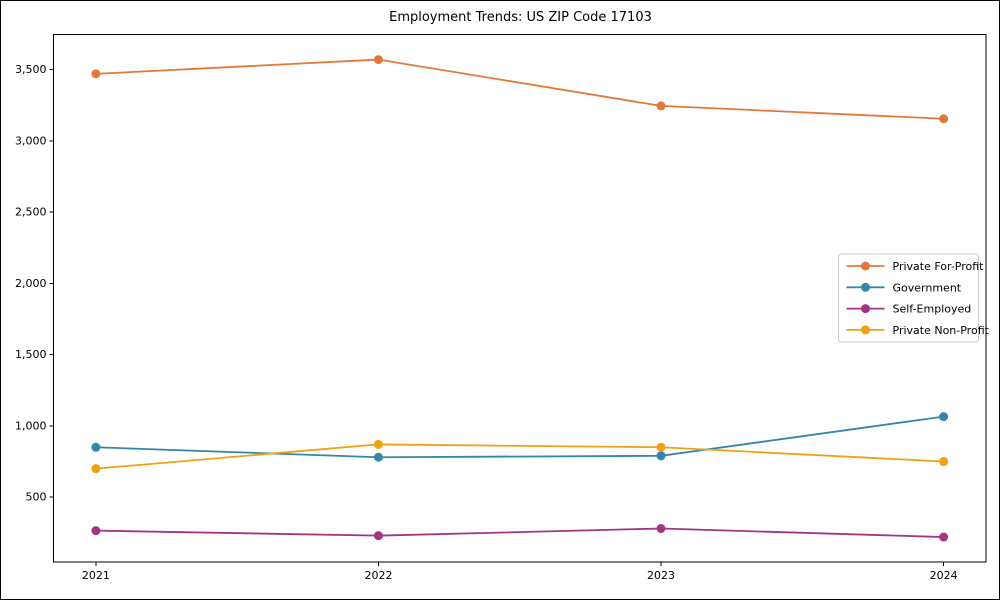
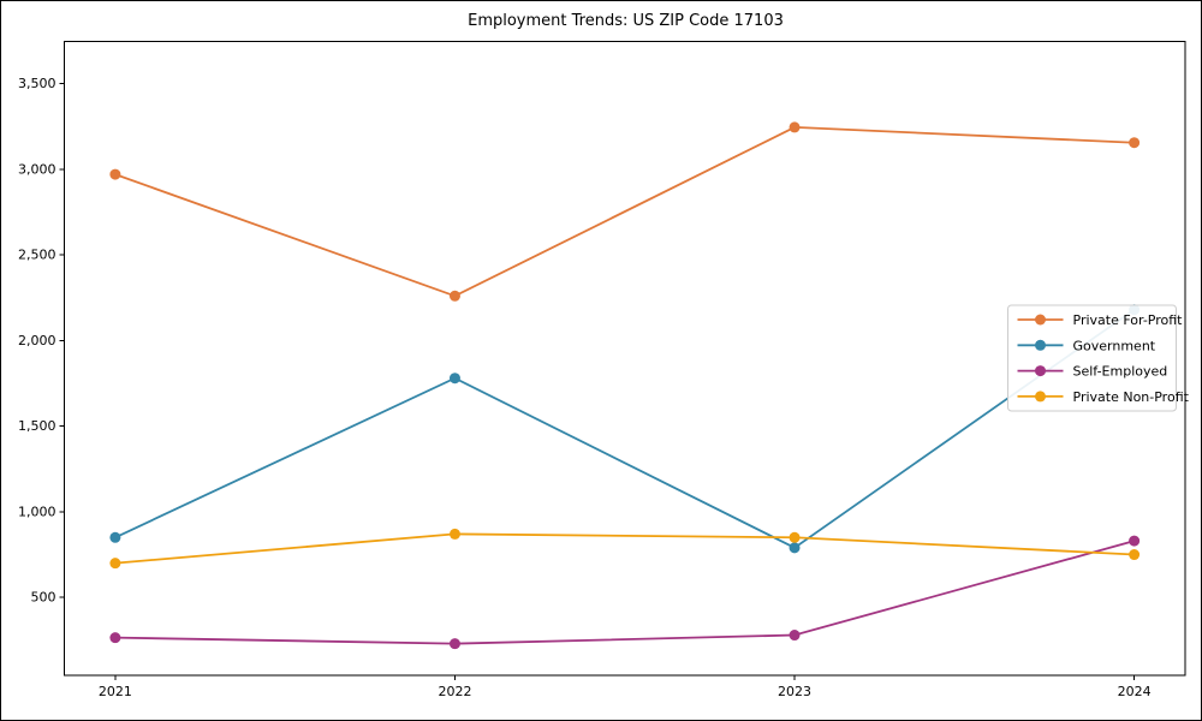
Private For-Profit/2021: 3470 -> 2970
Private For-Profit/2022: 3570 -> 2260
Government/2022: 780 -> 1780
Government/2024: 1060 -> 2180
Self-Employed/2024: 220 -> 830
